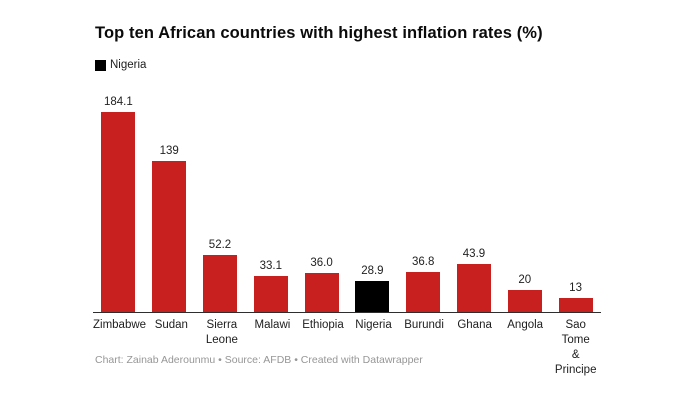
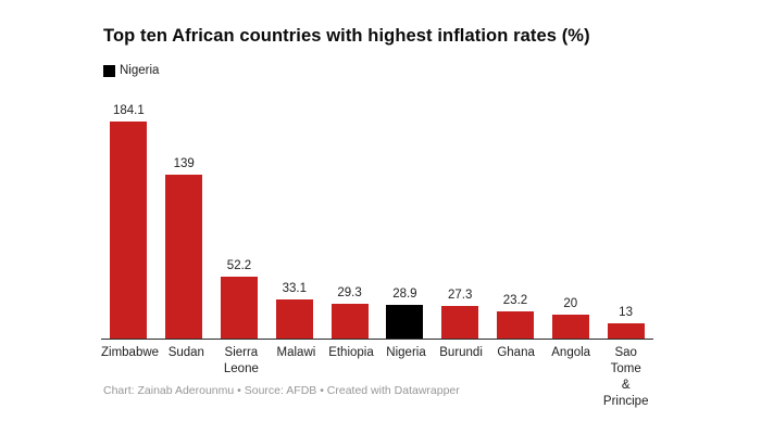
Ethiopia: 36.0 -> 29.3
Burundi: 36.8 -> 27.3
Ghana: 43.9 -> 23.2
